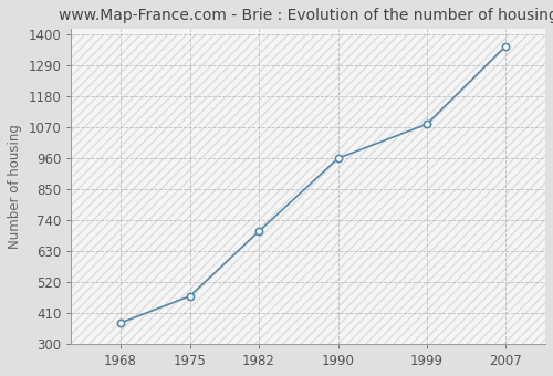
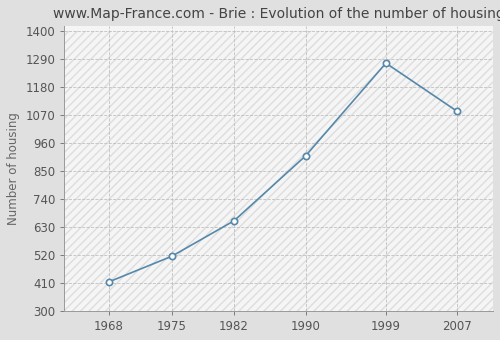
1968: 375 -> 415
1975: 470 -> 515
1982: 700 -> 655
1990: 960 -> 910
1999: 1082 -> 1275
2007: 1360 -> 1085
